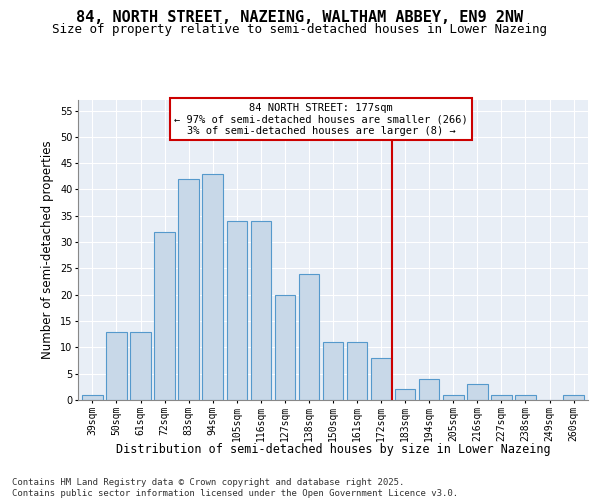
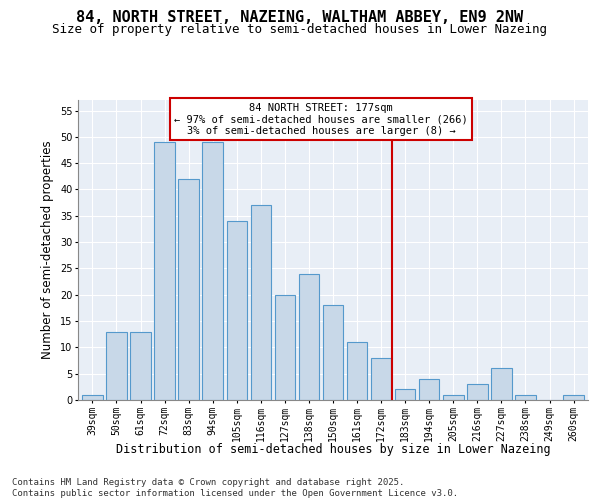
72sqm: 32 -> 49
94sqm: 43 -> 49
116sqm: 34 -> 37
150sqm: 11 -> 18
227sqm: 1 -> 6
